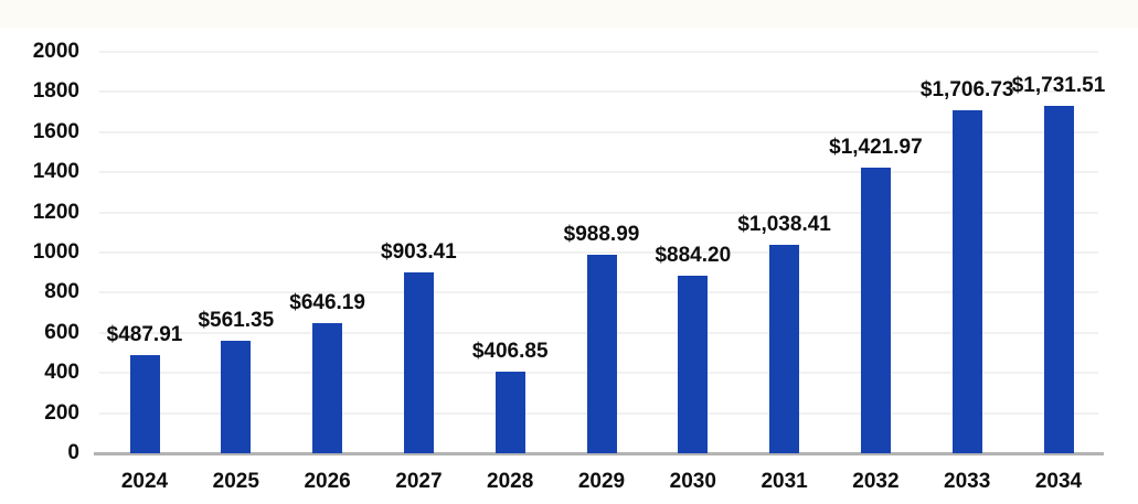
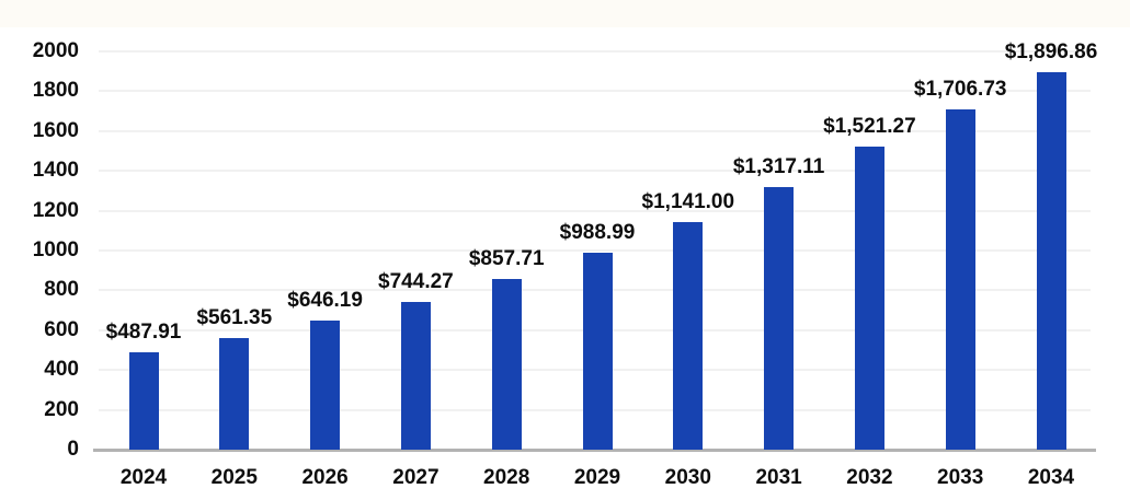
2027: $903.41 -> $744.27
2028: $406.85 -> $857.71
2030: $884.20 -> $1,141.00
2031: $1,038.41 -> $1,317.11
2032: $1,421.97 -> $1,521.27
2034: $1,731.51 -> $1,896.86
